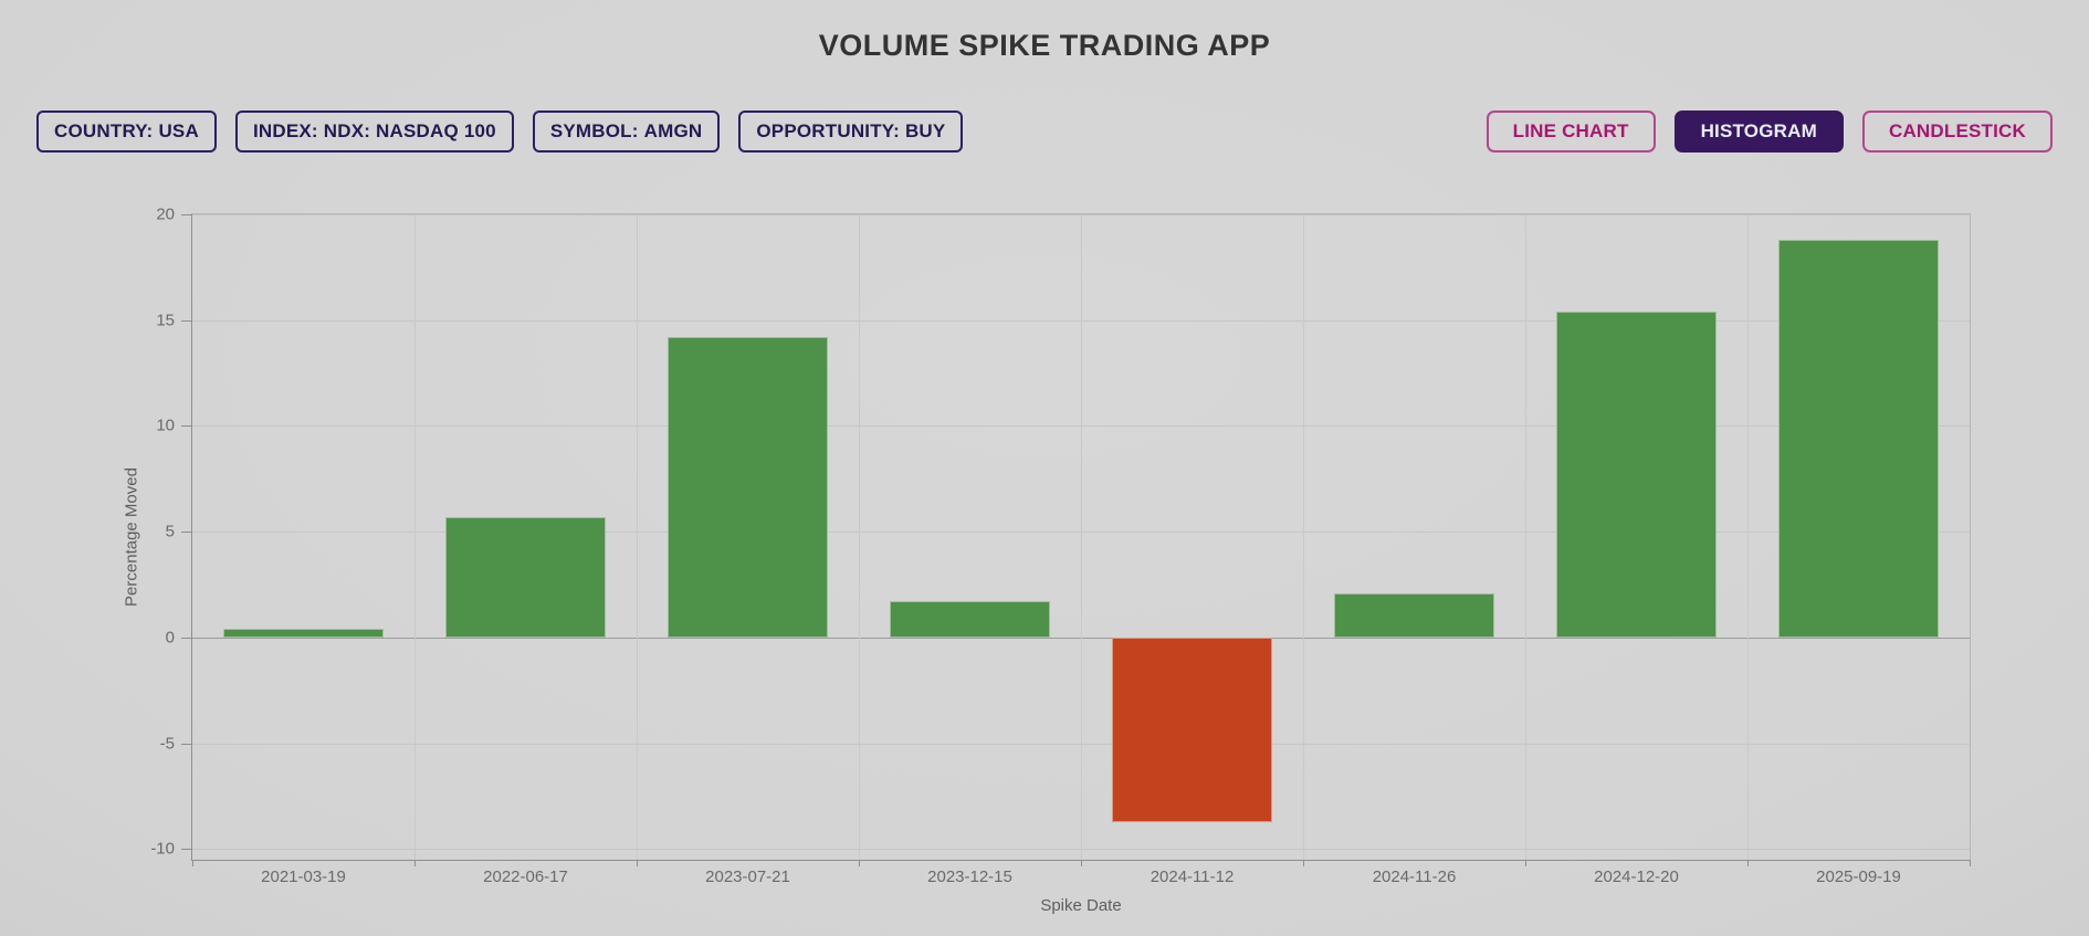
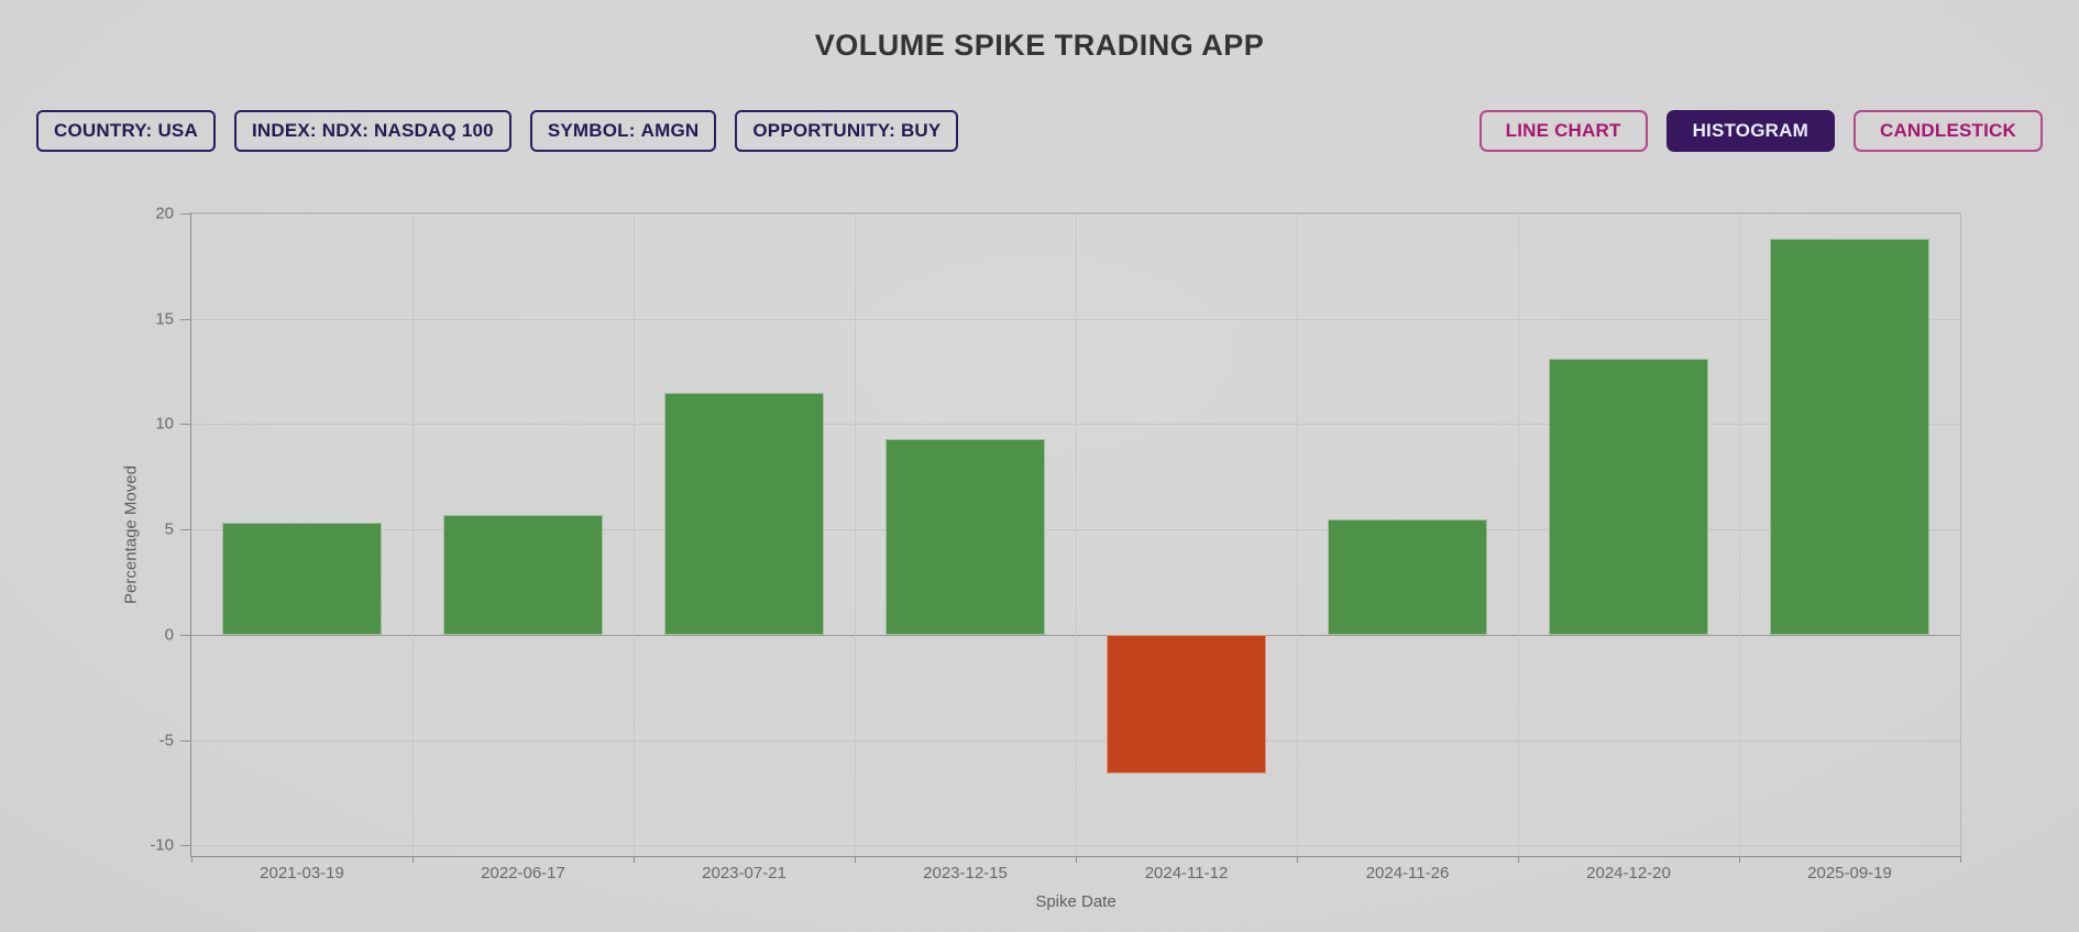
2021-03-19: 0.4 -> 5.3
2023-07-21: 14.2 -> 11.5
2023-12-15: 1.7 -> 9.3
2024-11-12: -8.7 -> -6.6
2024-11-26: 2.1 -> 5.5
2024-12-20: 15.4 -> 13.1
